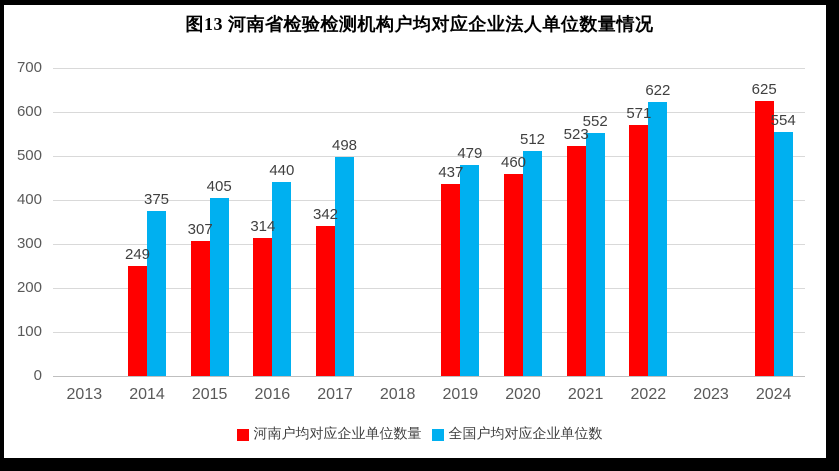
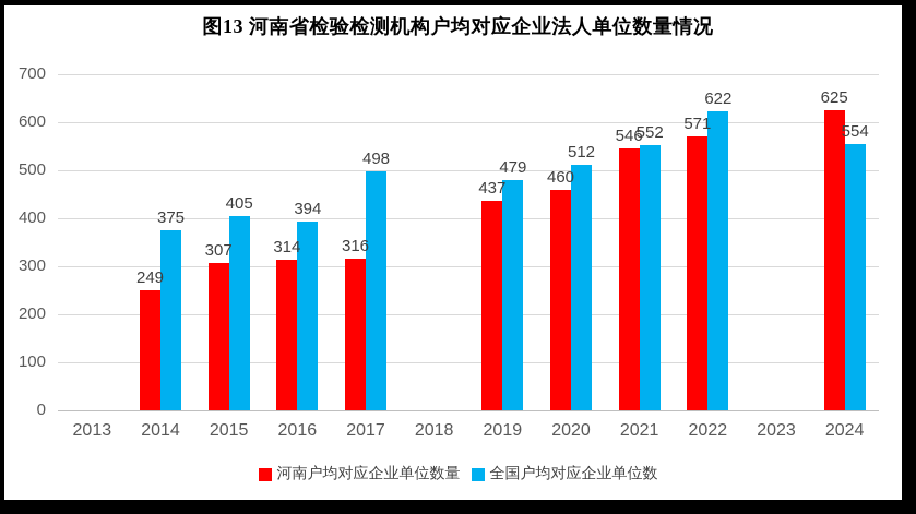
全国户均对应企业单位数/2016: 440 -> 394
河南户均对应企业单位数量/2017: 342 -> 316
河南户均对应企业单位数量/2021: 523 -> 546
